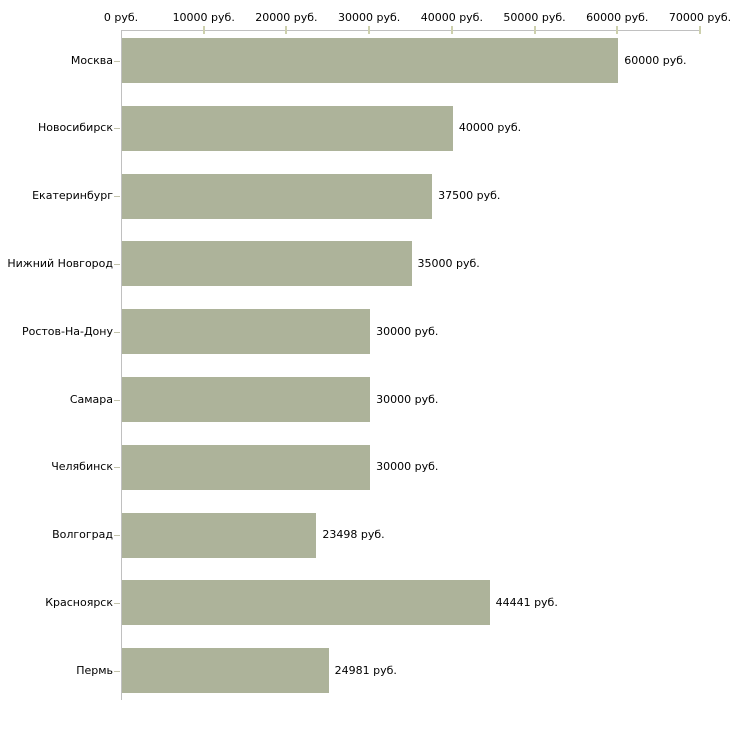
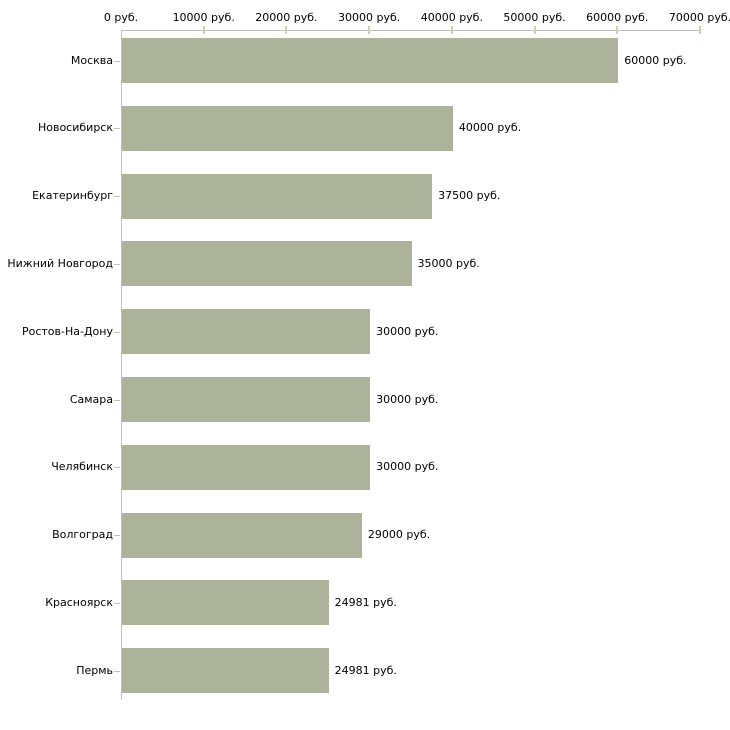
Волгоград: 23498 -> 29000
Красноярск: 44441 -> 24981
